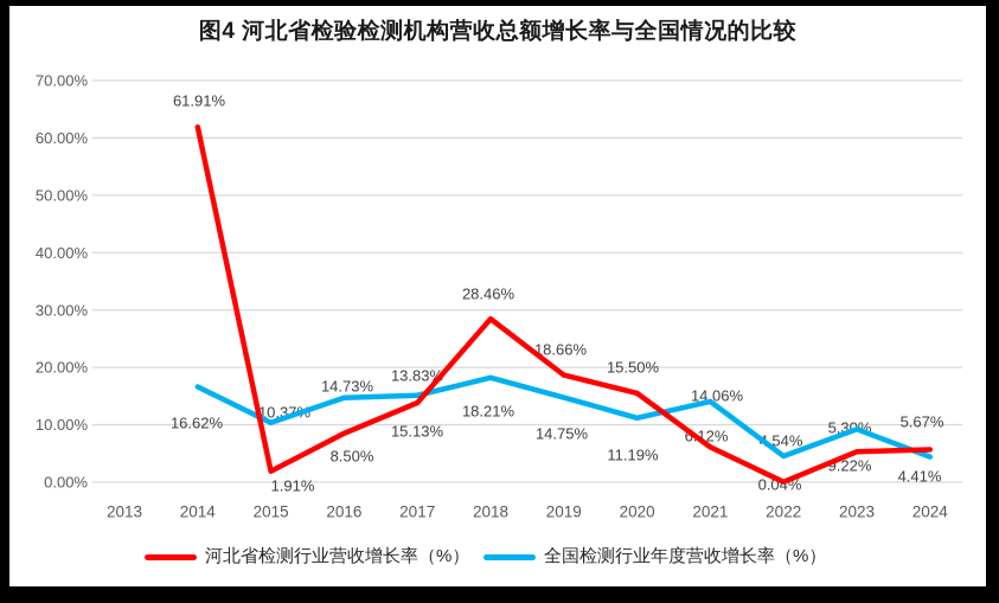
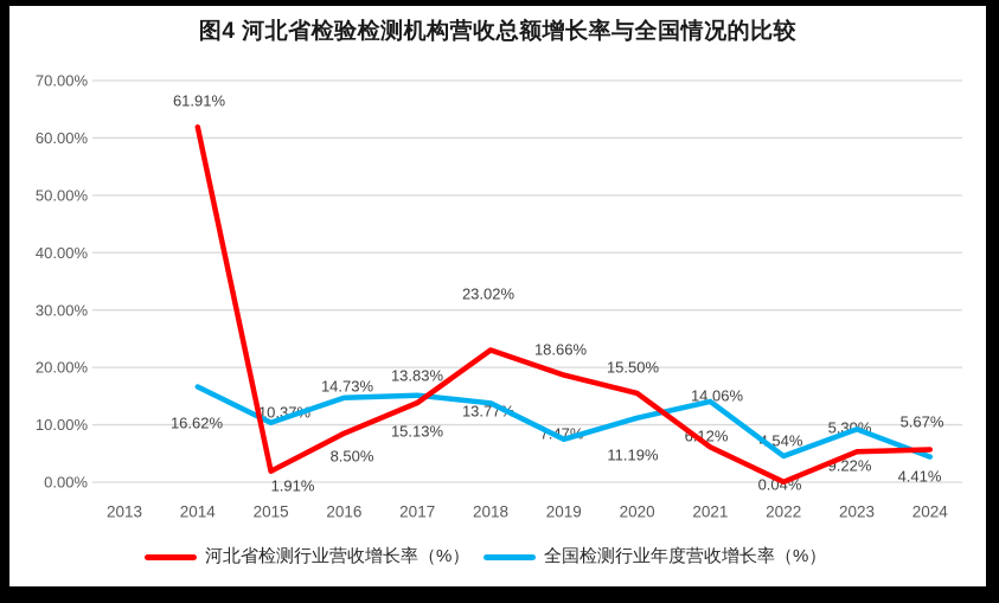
河北省检测行业营收增长率（%）/2018: 28.46% -> 23.02%
全国检测行业年度营收增长率（%）/2018: 18.21% -> 13.77%
全国检测行业年度营收增长率（%）/2019: 14.75% -> 7.47%
